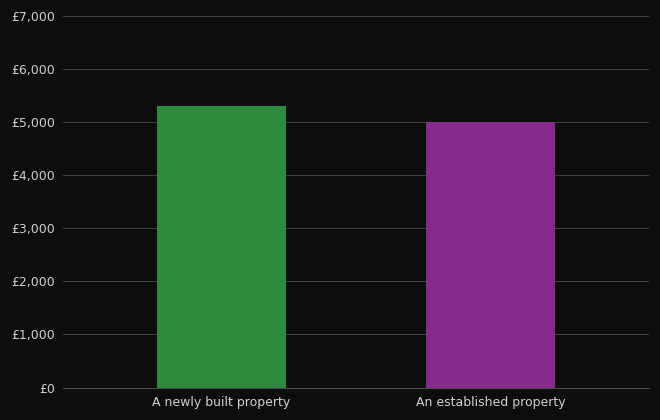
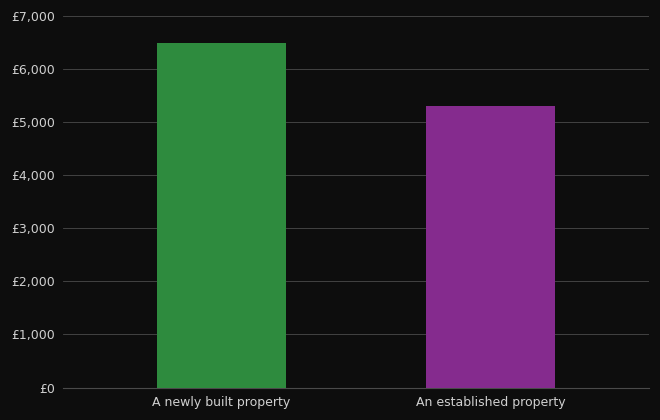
A newly built property: £5,300 -> £6,500
An established property: £5,000 -> £5,300
